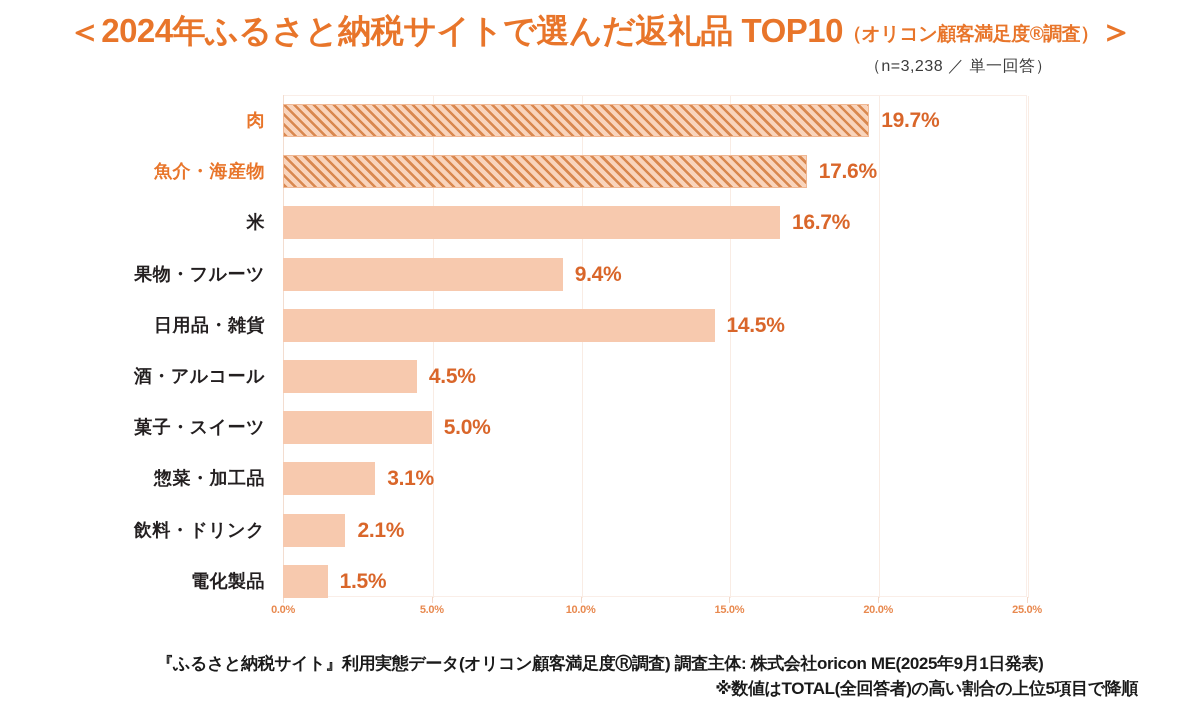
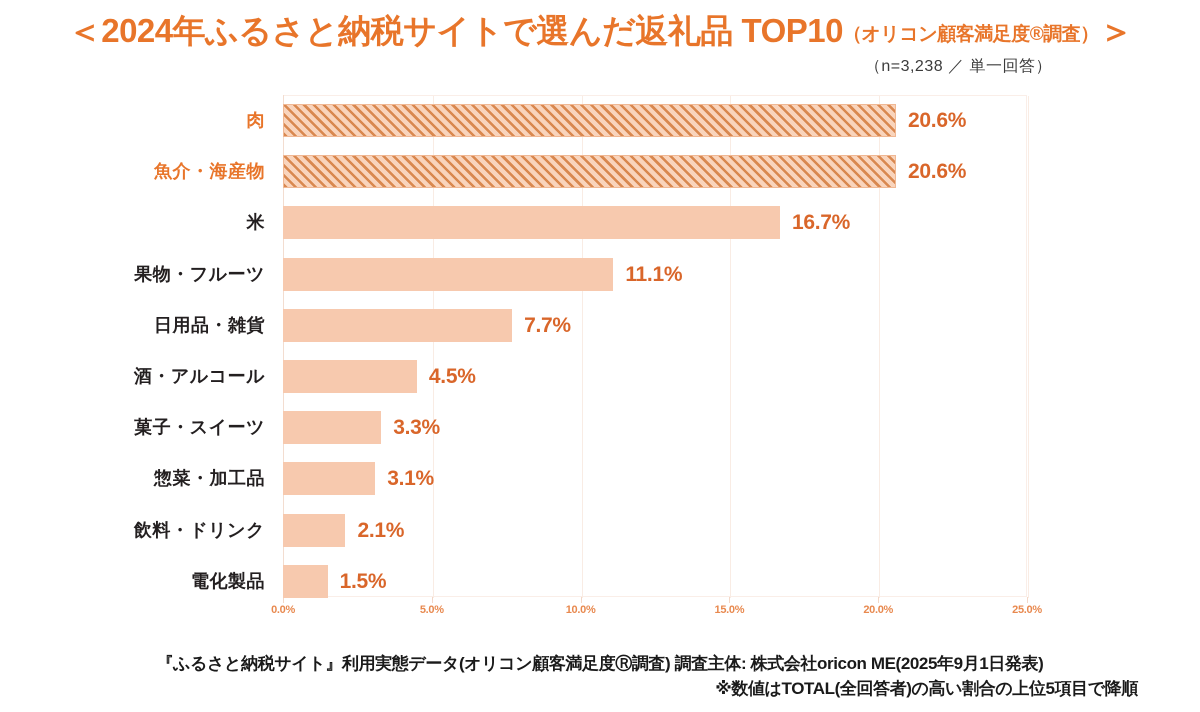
肉: 19.7% -> 20.6%
魚介・海産物: 17.6% -> 20.6%
果物・フルーツ: 9.4% -> 11.1%
日用品・雑貨: 14.5% -> 7.7%
菓子・スイーツ: 5.0% -> 3.3%
